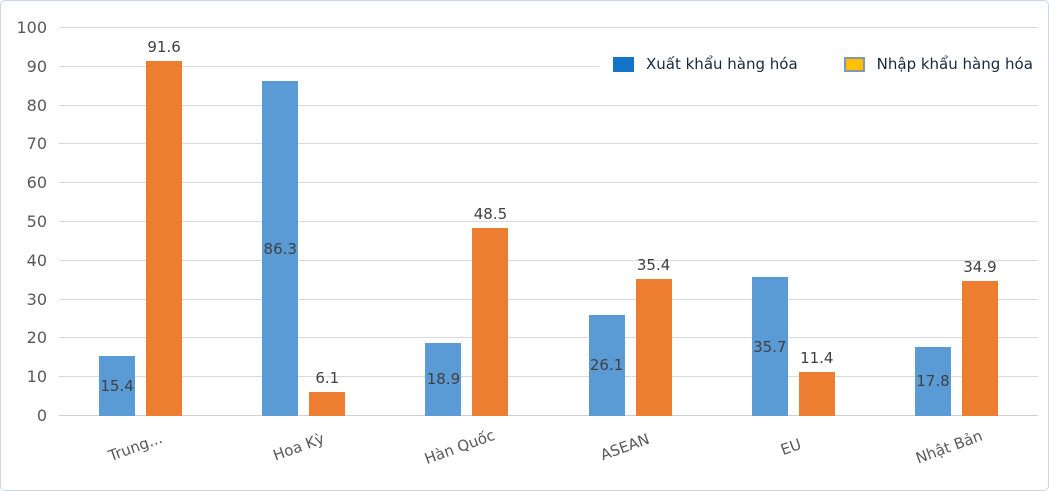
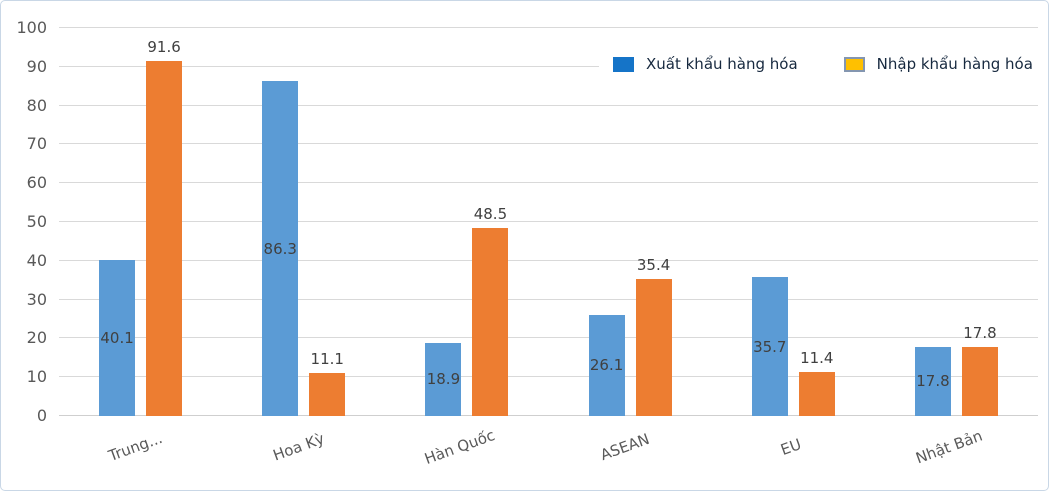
Xuất khẩu hàng hóa/Trung...: 15.4 -> 40.1
Nhập khẩu hàng hóa/Hoa Kỳ: 6.1 -> 11.1
Nhập khẩu hàng hóa/Nhật Bản: 34.9 -> 17.8
